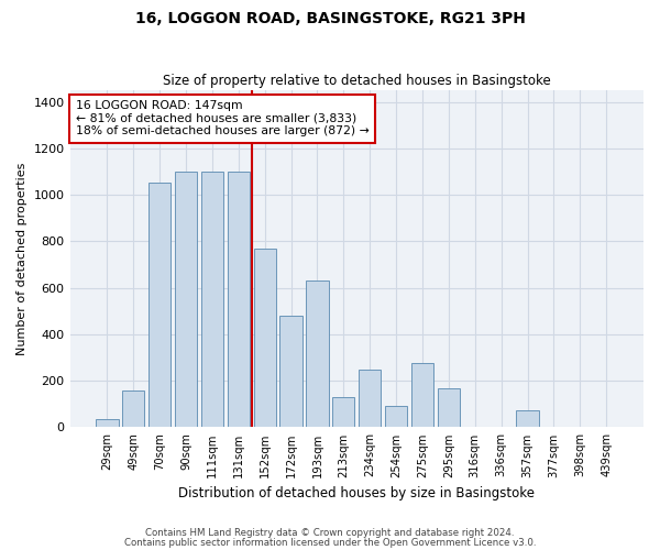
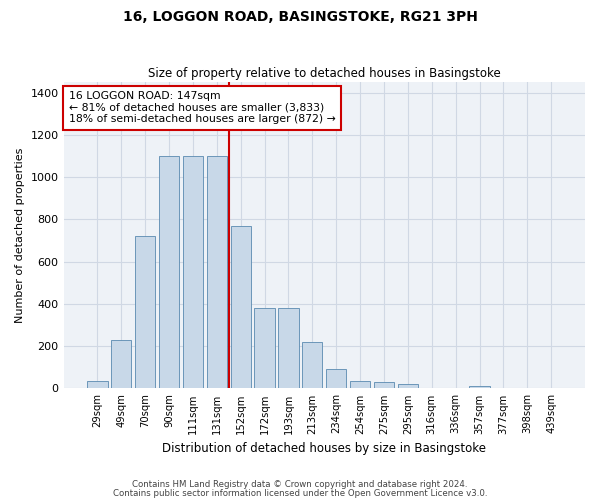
49sqm: 160 -> 230
70sqm: 1055 -> 720
172sqm: 480 -> 380
193sqm: 630 -> 380
213sqm: 130 -> 220
234sqm: 250 -> 90
254sqm: 90 -> 35
275sqm: 275 -> 30
295sqm: 170 -> 20
357sqm: 75 -> 10
